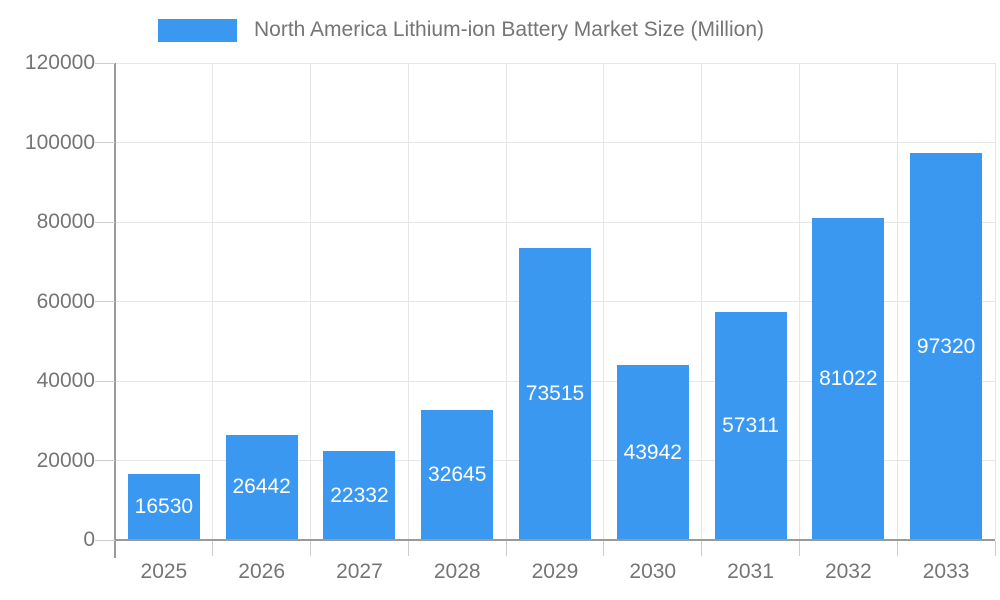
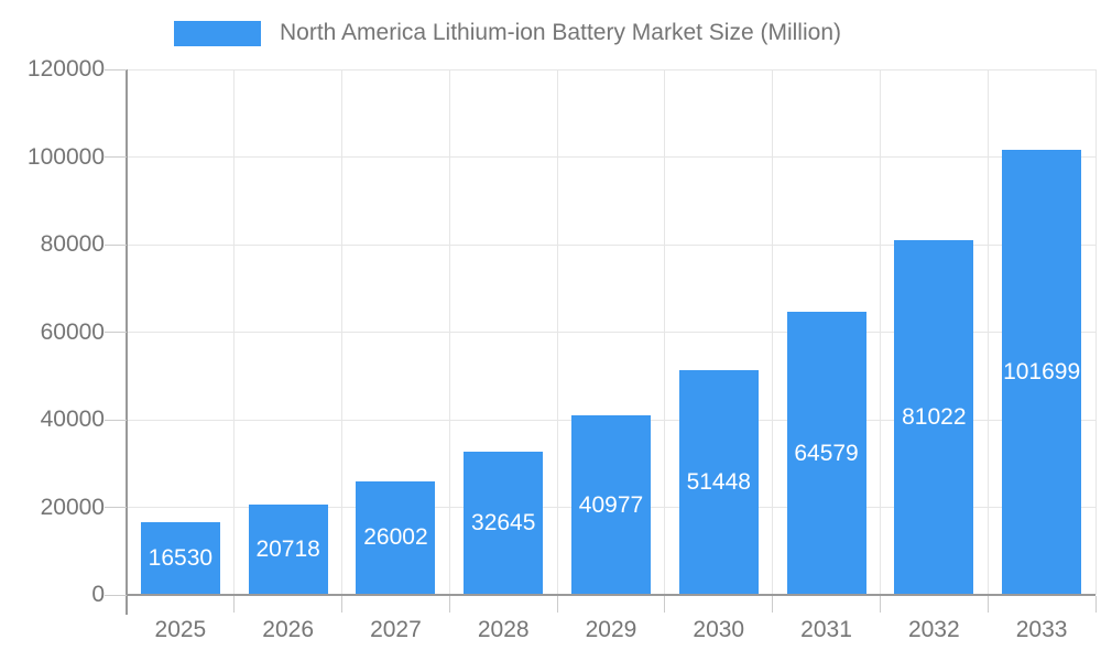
2026: 26442 -> 20718
2027: 22332 -> 26002
2029: 73515 -> 40977
2030: 43942 -> 51448
2031: 57311 -> 64579
2033: 97320 -> 101699
